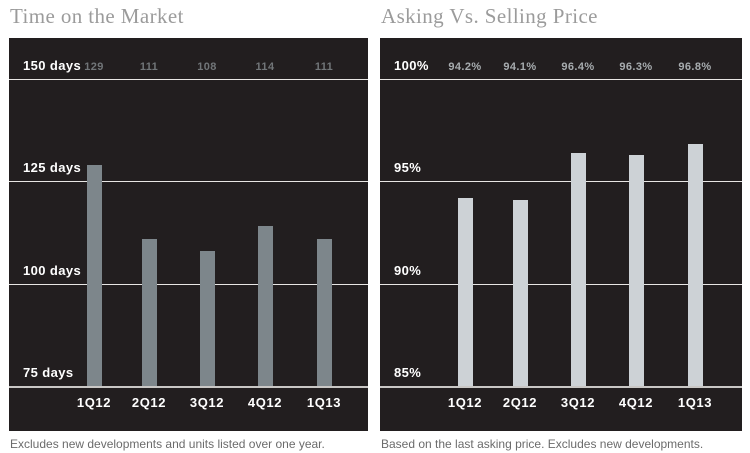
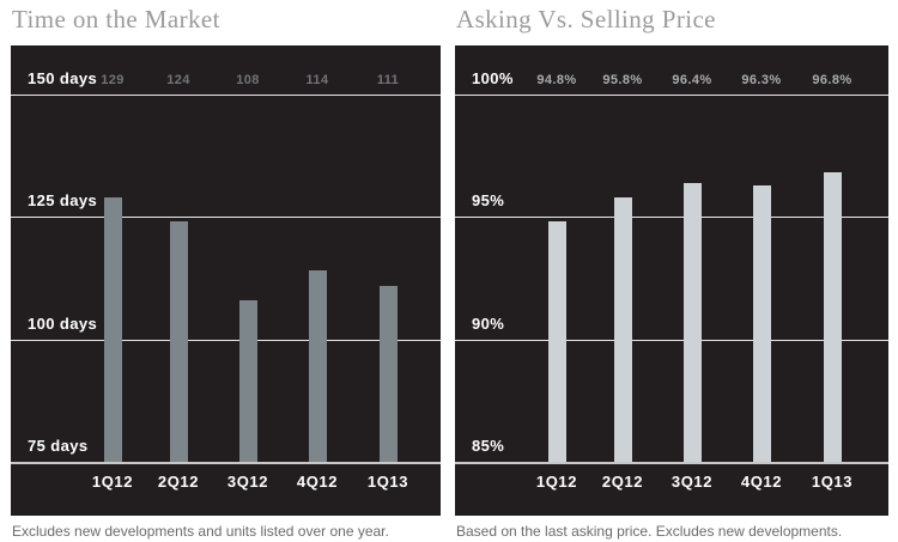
Time on the Market/2Q12: 111 -> 124
Asking Vs. Selling Price/1Q12: 94.2% -> 94.8%
Asking Vs. Selling Price/2Q12: 94.1% -> 95.8%
